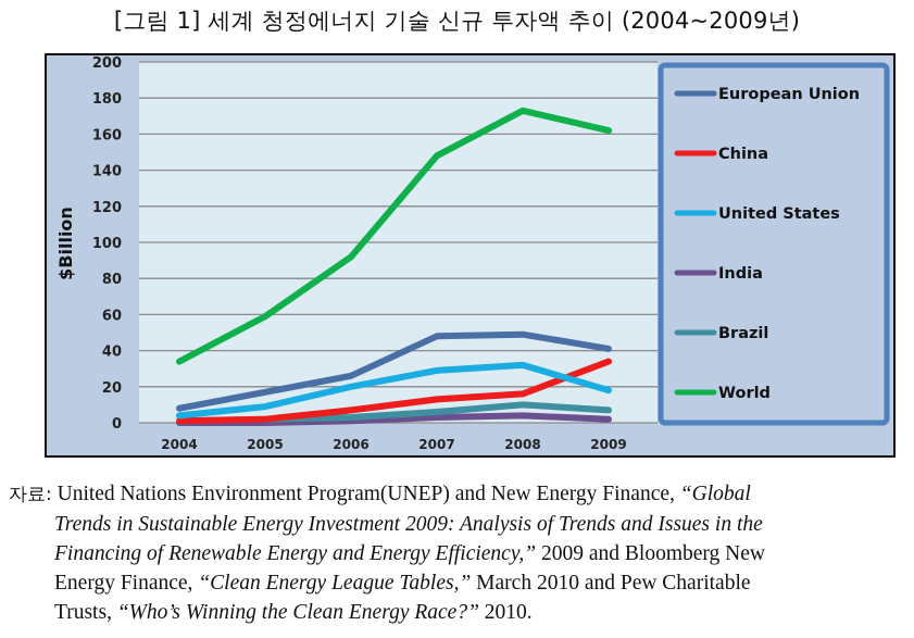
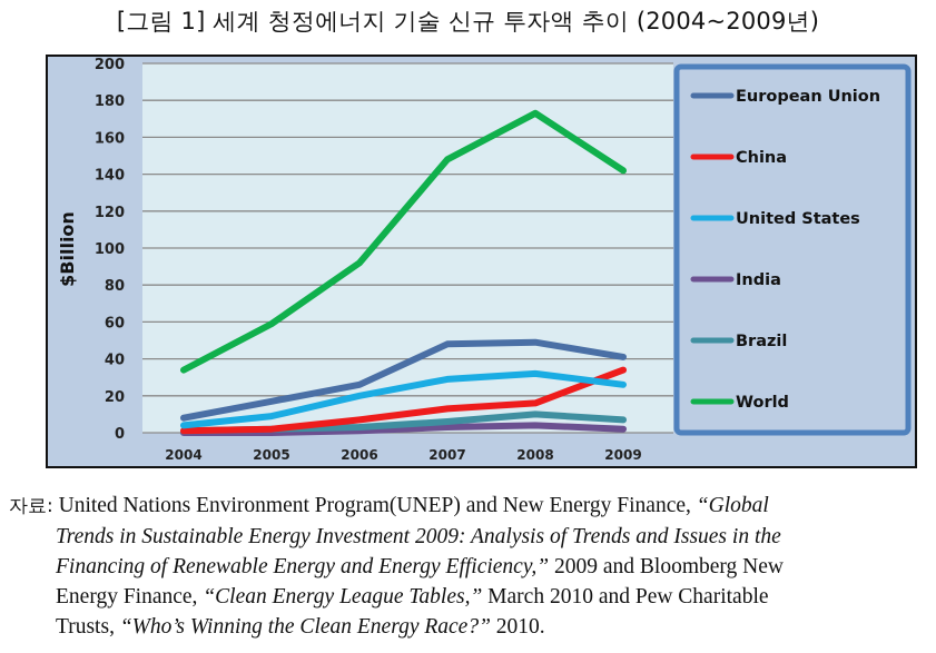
United States/2009: 18 -> 26
World/2009: 162 -> 142
